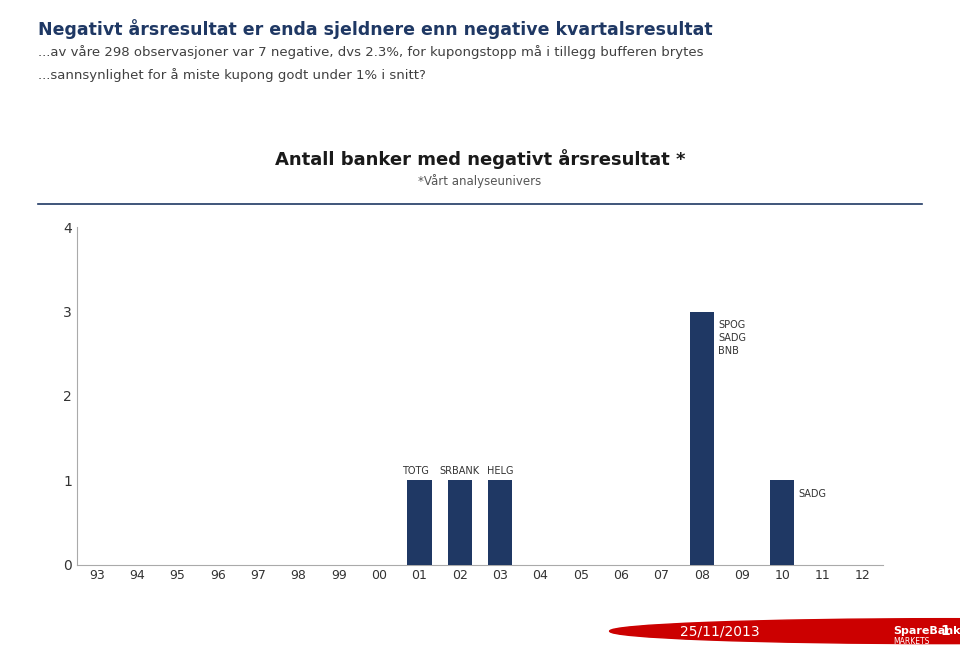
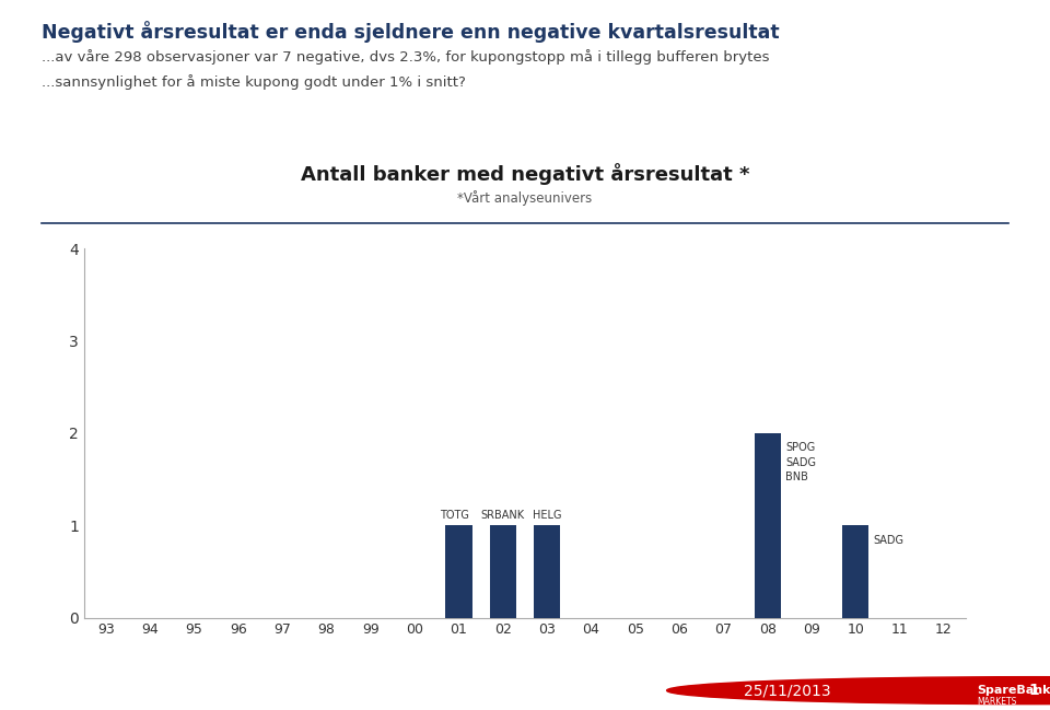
08: 3 -> 2
